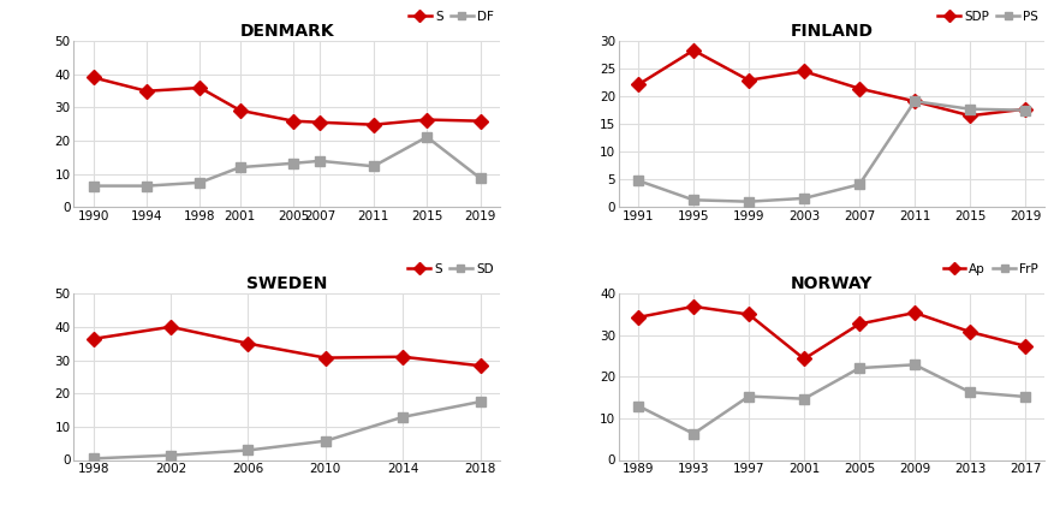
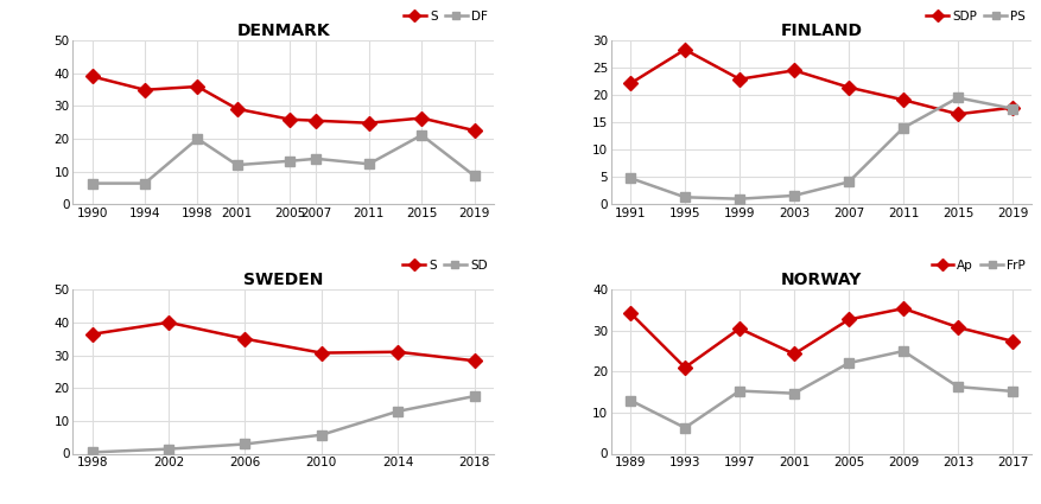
DENMARK/DF/1998: 7.4 -> 20.0
DENMARK/S/2019: 25.9 -> 22.5
FINLAND/PS/2011: 19.1 -> 14.0
FINLAND/PS/2015: 17.7 -> 19.5
NORWAY/Ap/1993: 36.9 -> 21.0
NORWAY/Ap/1997: 35.0 -> 30.5
NORWAY/FrP/2009: 22.9 -> 25.0
